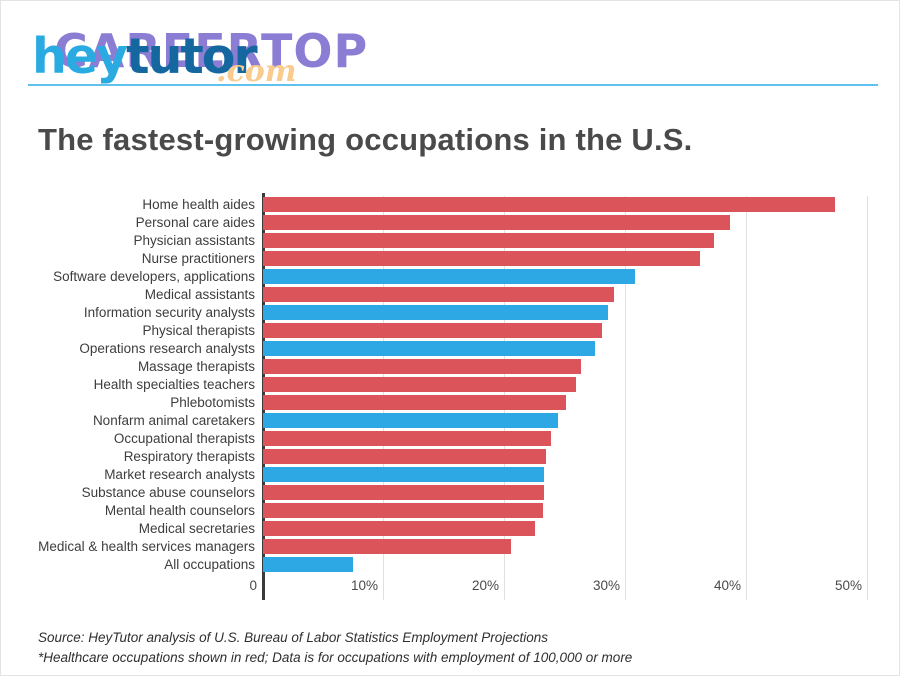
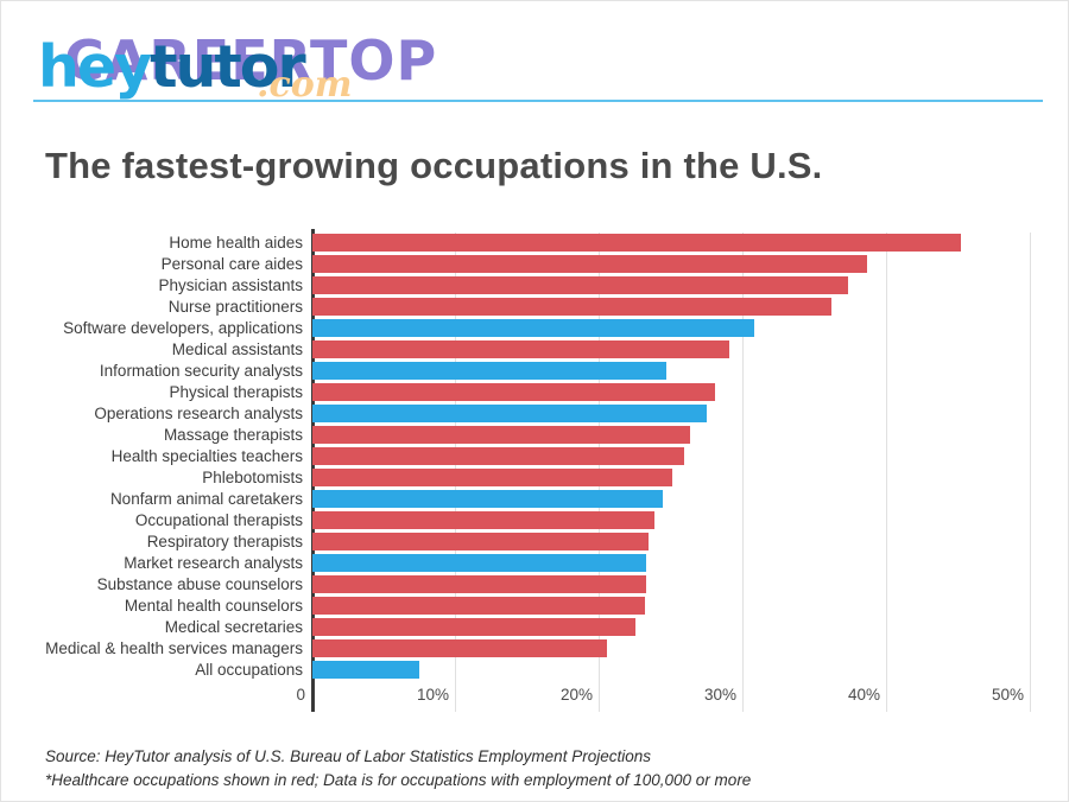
Home health aides: 47.3% -> 45.1%
Information security analysts: 28.5% -> 24.6%
